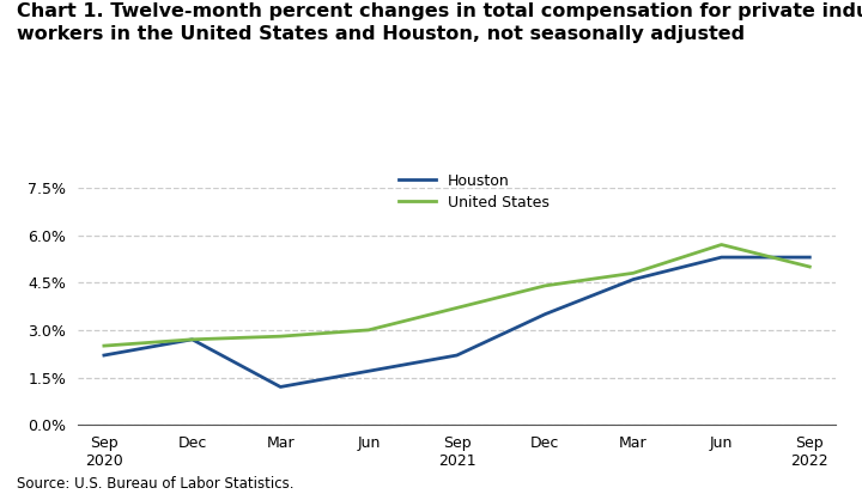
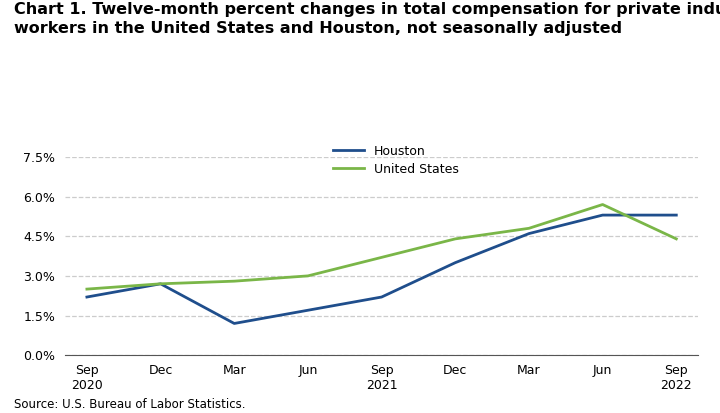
United States/Sep 2022: 5.0% -> 4.4%
